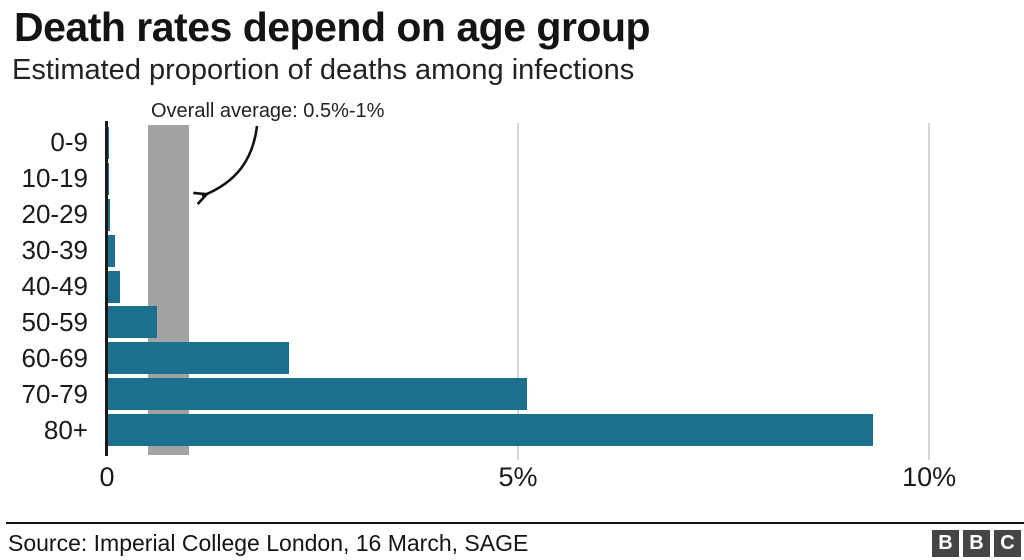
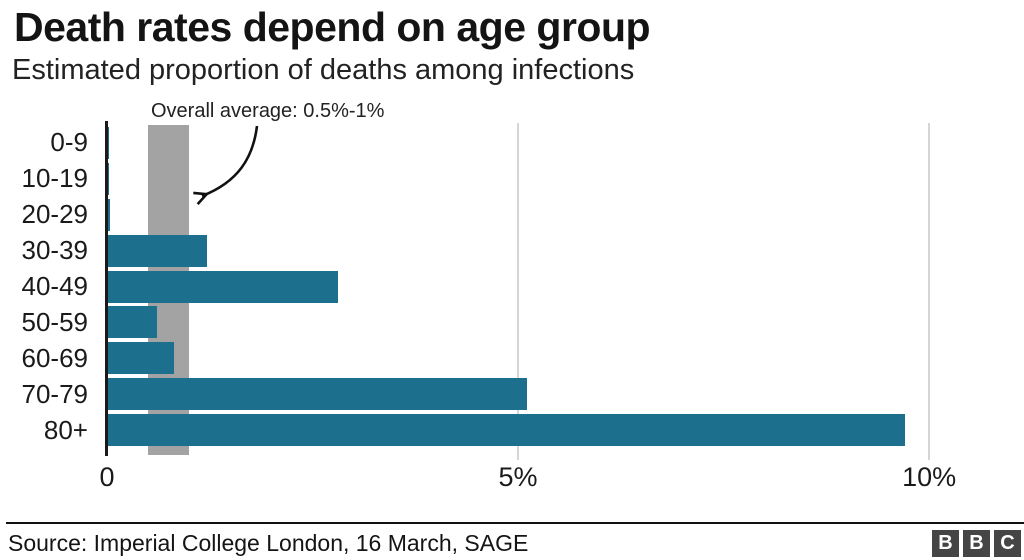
30-39: 0.1% -> 1.2%
40-49: 0.1% -> 2.8%
60-69: 2.2% -> 0.8%
80+: 9.3% -> 9.7%
